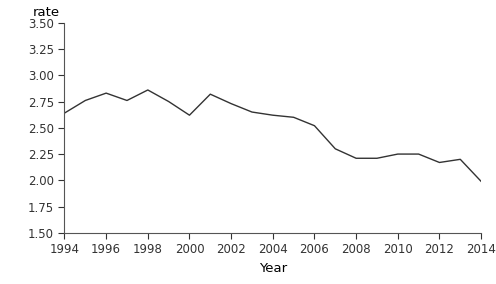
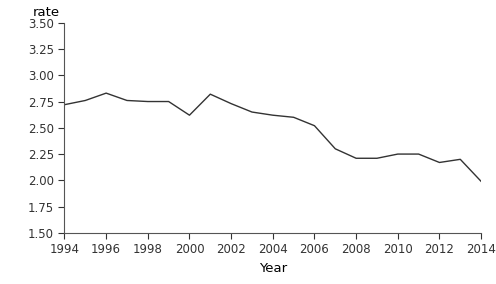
1994: 2.64 -> 2.72
1998: 2.86 -> 2.75
